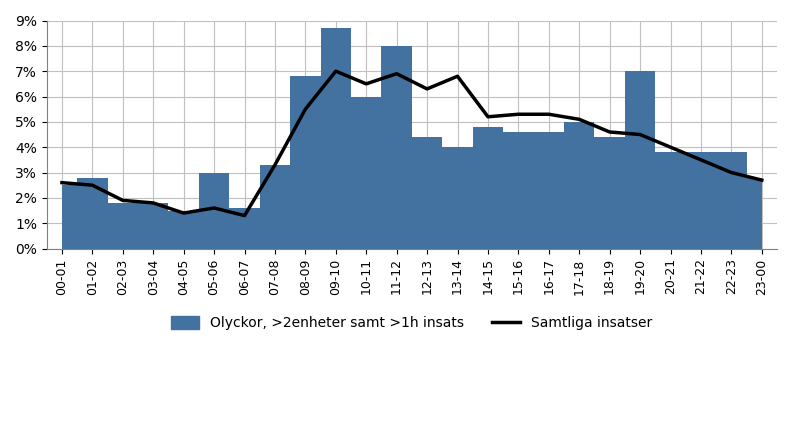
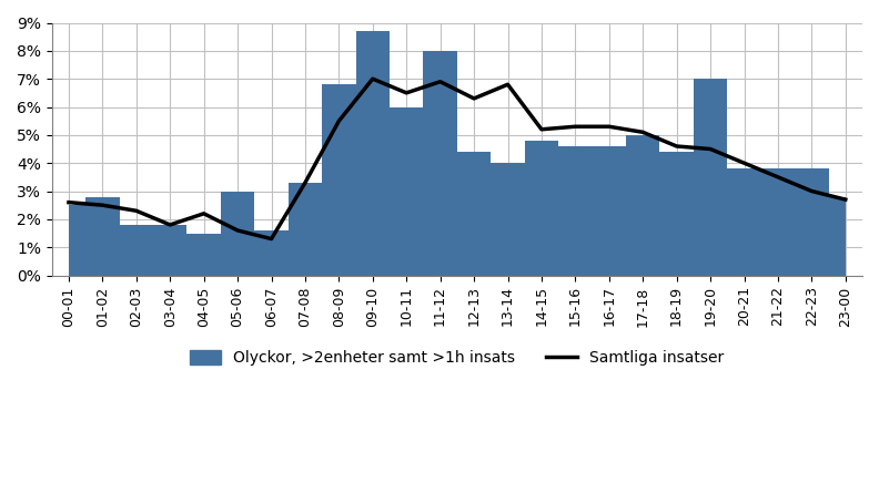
Samtliga insatser/02-03: 1.9% -> 2.3%
Samtliga insatser/04-05: 1.4% -> 2.2%
